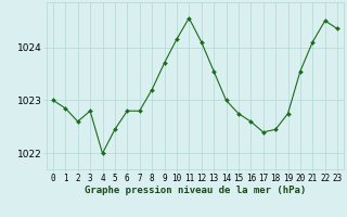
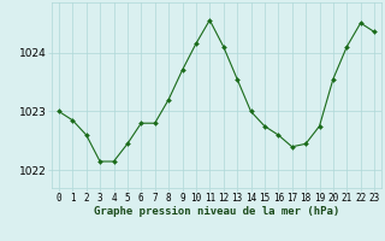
3: 1022.80 -> 1022.15
4: 1022.00 -> 1022.15
